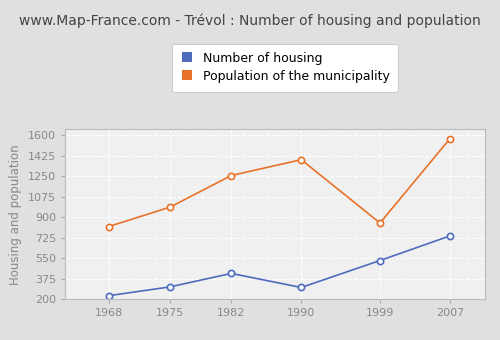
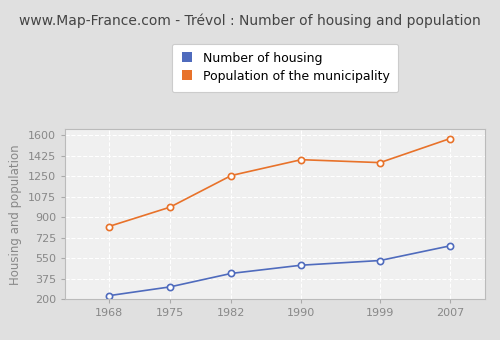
Number of housing/1990: 300 -> 490
Population of the municipality/1999: 850 -> 1360
Number of housing/2007: 740 -> 660
